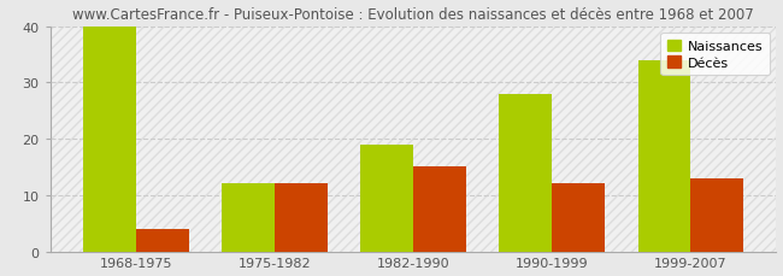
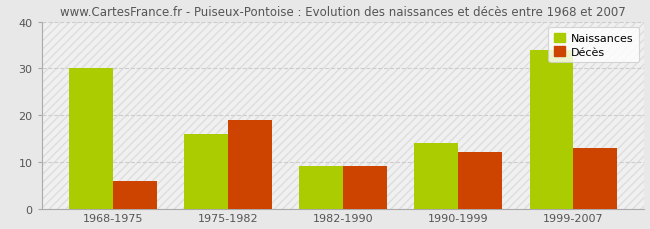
Naissances/1968-1975: 40 -> 30
Décès/1968-1975: 4 -> 6
Naissances/1975-1982: 12 -> 16
Décès/1975-1982: 12 -> 19
Naissances/1982-1990: 19 -> 9
Décès/1982-1990: 15 -> 9
Naissances/1990-1999: 28 -> 14
